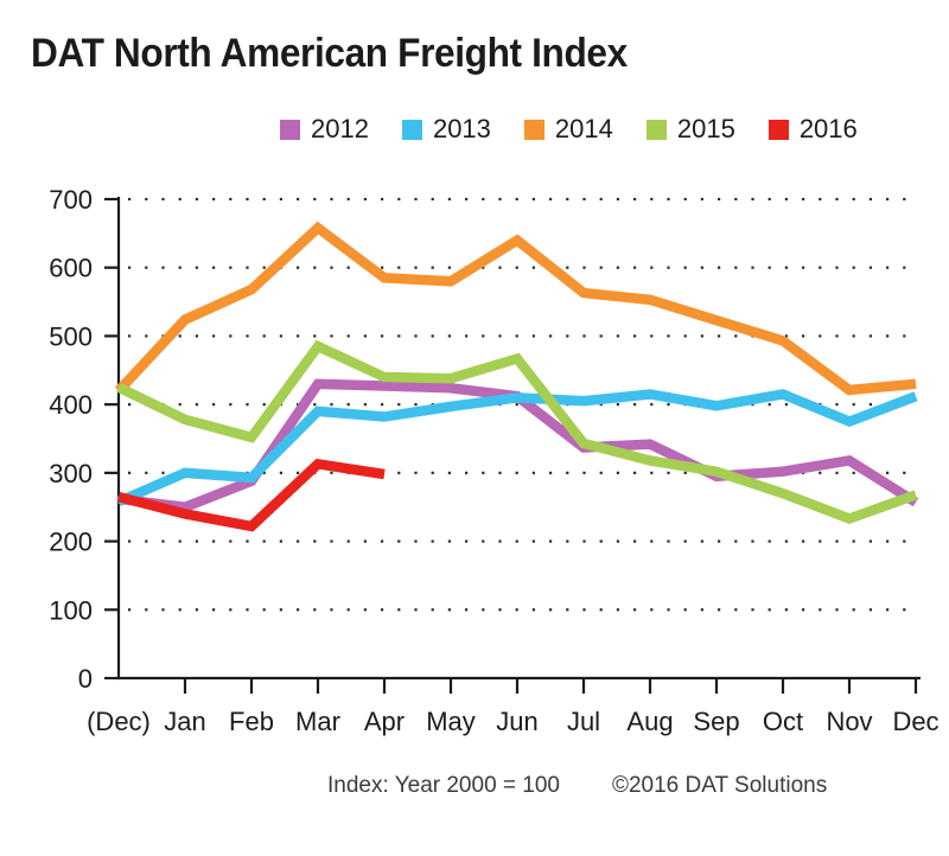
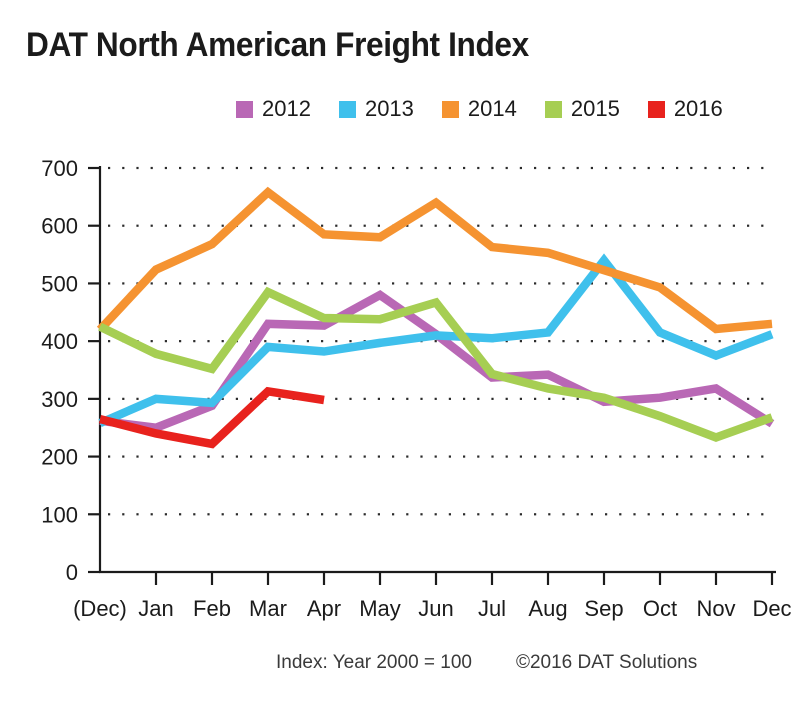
2012/May: 420 -> 480
2013/Sep: 400 -> 540
